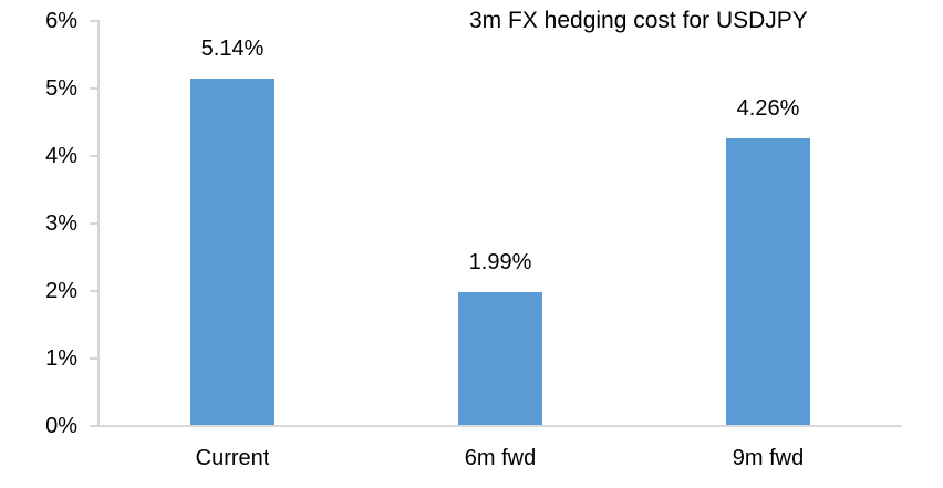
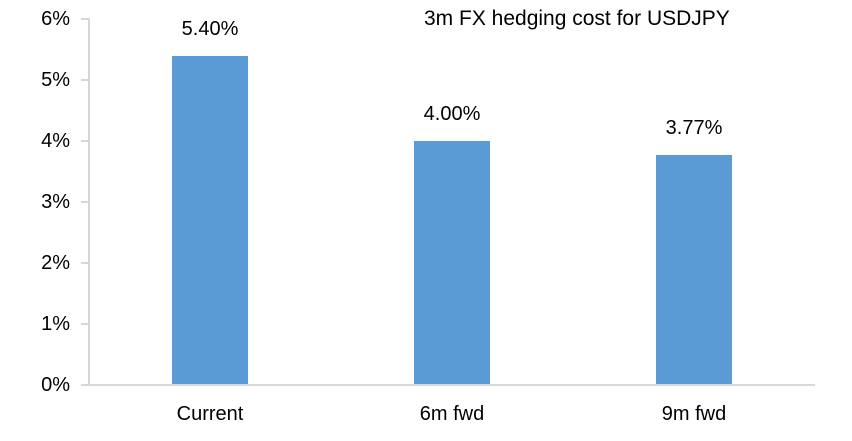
Current: 5.14% -> 5.40%
6m fwd: 1.99% -> 4.00%
9m fwd: 4.26% -> 3.77%
